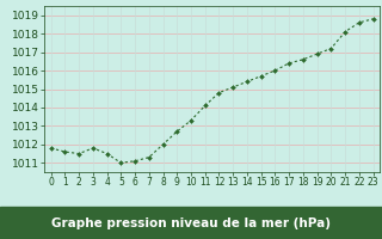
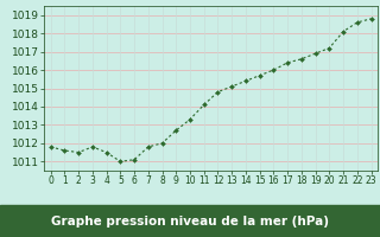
7: 1011.3 -> 1011.8
